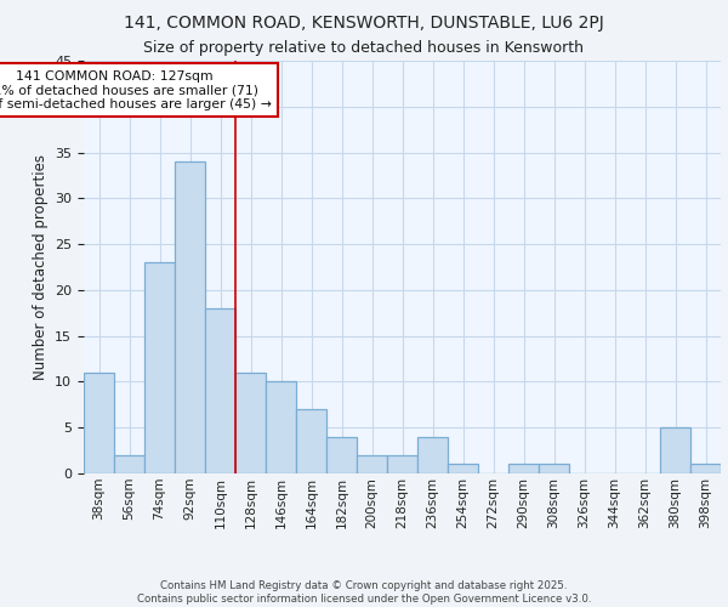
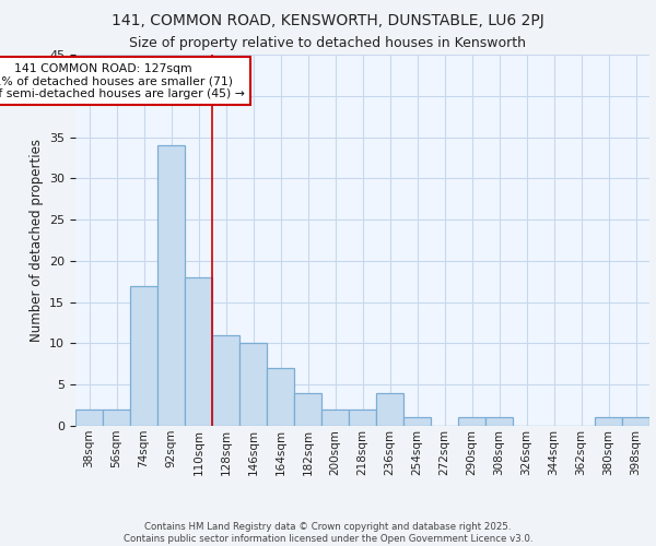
38sqm: 11 -> 2
74sqm: 23 -> 17
380sqm: 5 -> 1
